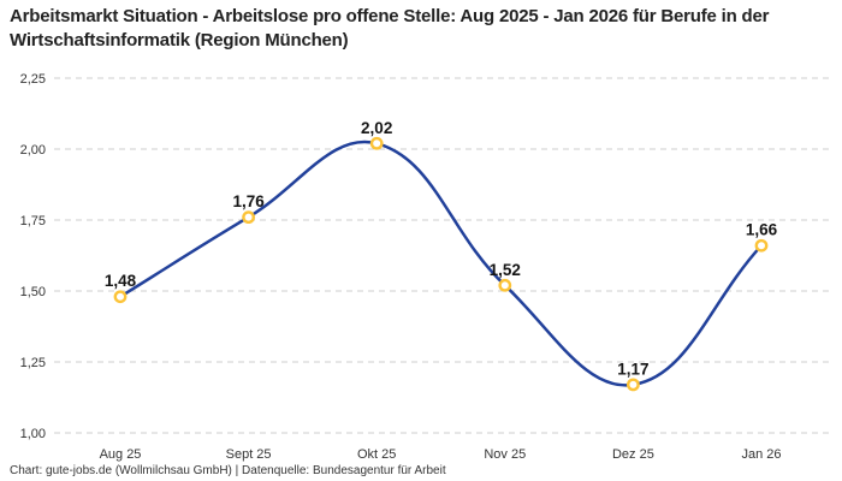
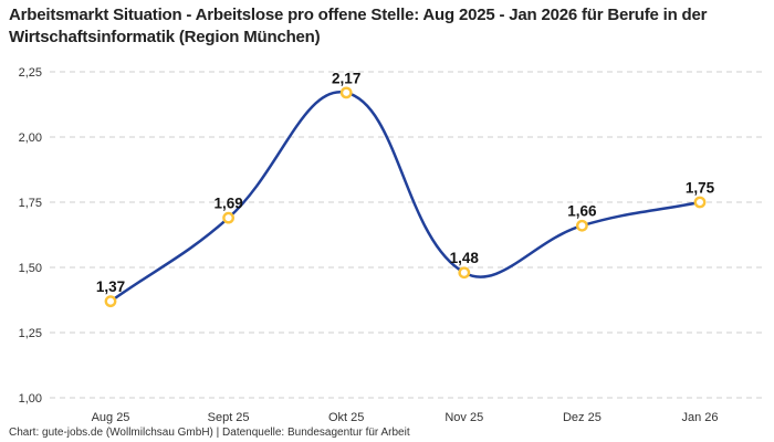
Aug 25: 1,48 -> 1,37
Sept 25: 1,76 -> 1,69
Okt 25: 2,02 -> 2,17
Nov 25: 1,52 -> 1,48
Dez 25: 1,17 -> 1,66
Jan 26: 1,66 -> 1,75
